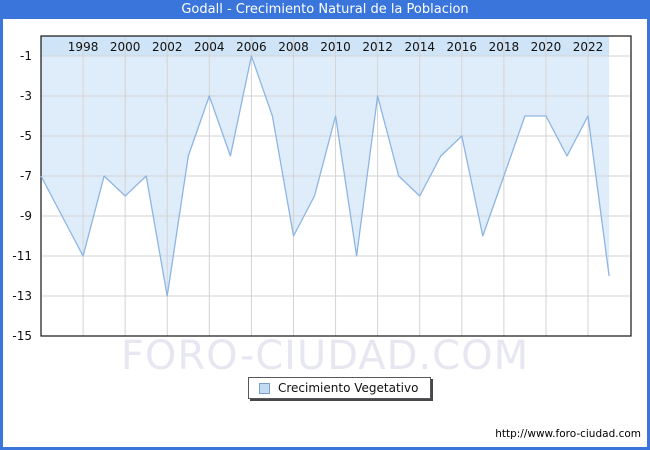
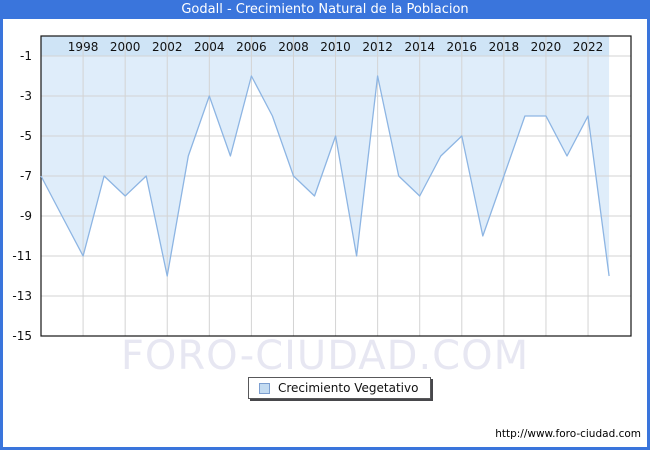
2002: -13 -> -12
2006: -1 -> -2
2008: -10 -> -7
2010: -4 -> -5
2012: -3 -> -2
